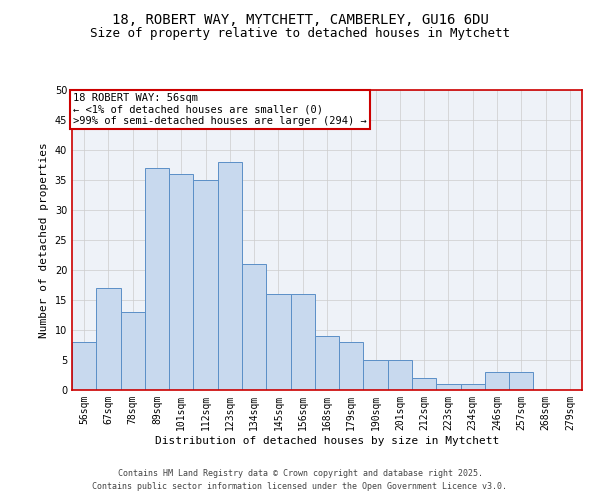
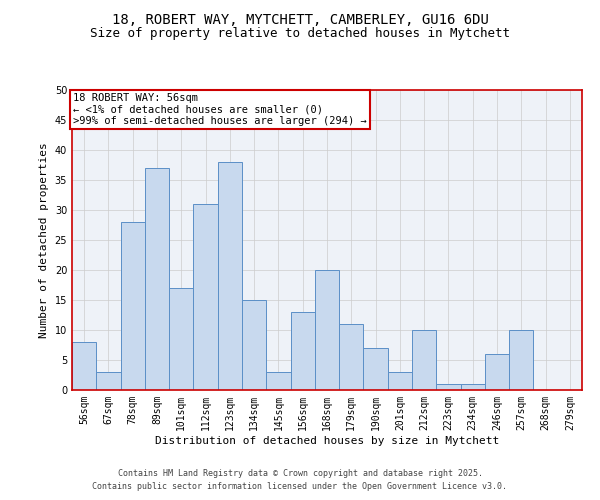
67sqm: 17 -> 3
78sqm: 13 -> 28
101sqm: 36 -> 17
112sqm: 35 -> 31
134sqm: 21 -> 15
145sqm: 16 -> 3
156sqm: 16 -> 13
168sqm: 9 -> 20
179sqm: 8 -> 11
190sqm: 5 -> 7
201sqm: 5 -> 3
212sqm: 2 -> 10
246sqm: 3 -> 6
257sqm: 3 -> 10
